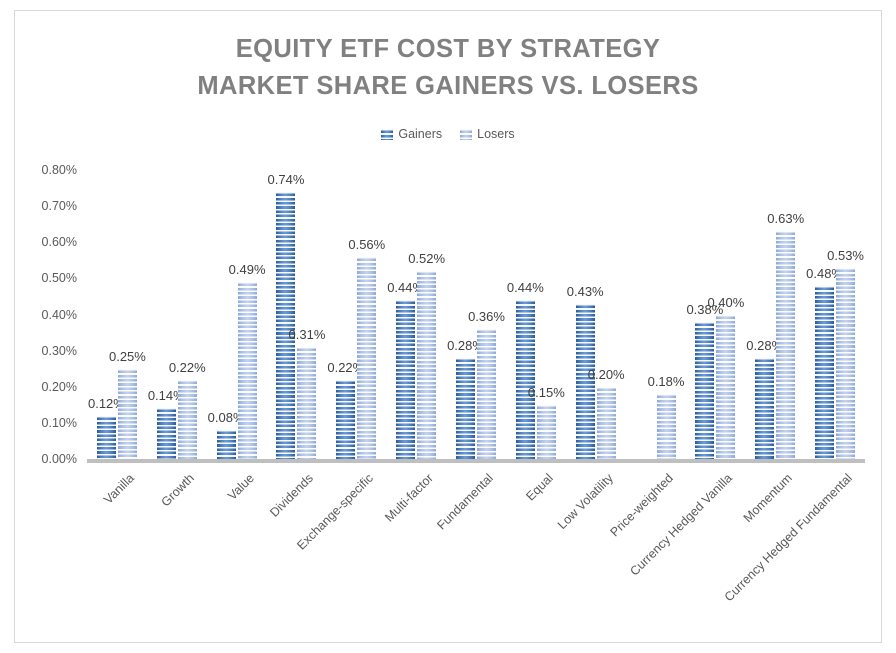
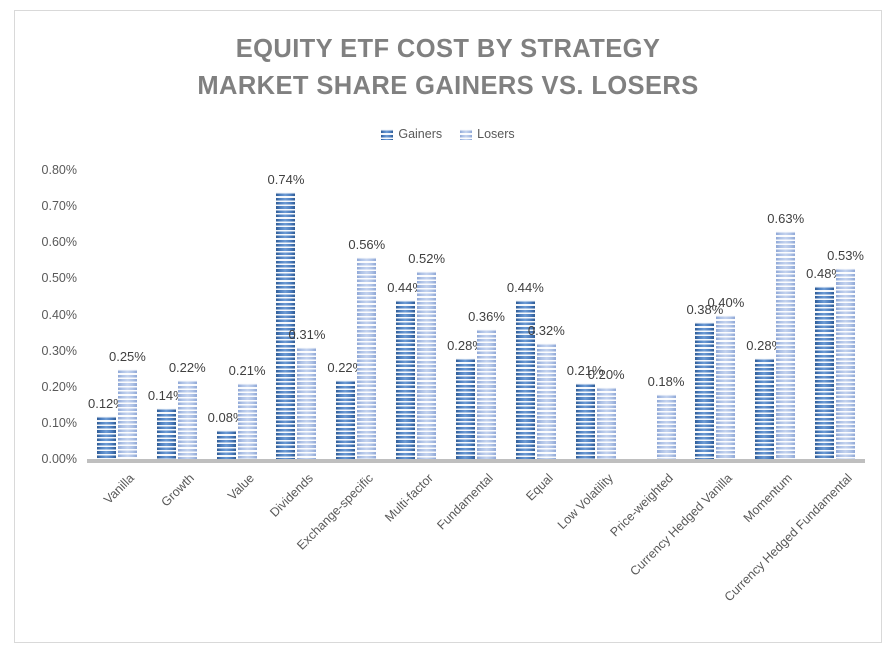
Losers/Value: 0.49% -> 0.21%
Losers/Equal: 0.15% -> 0.32%
Gainers/Low Volatility: 0.43% -> 0.21%
